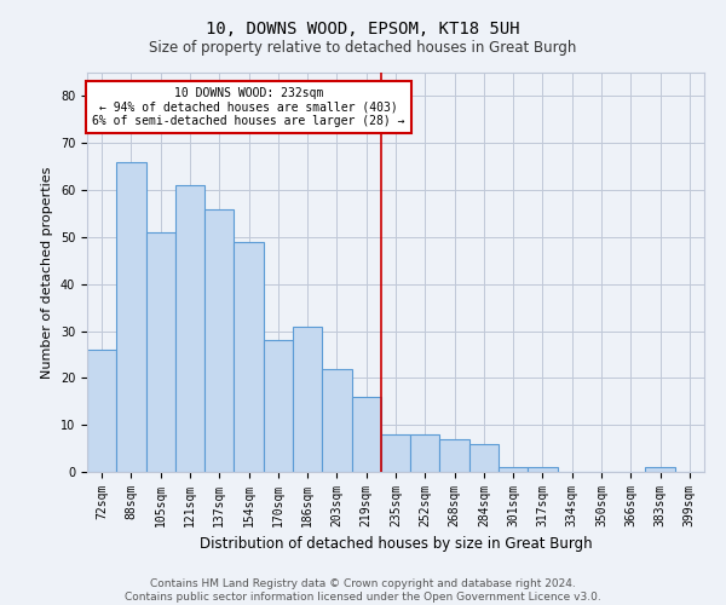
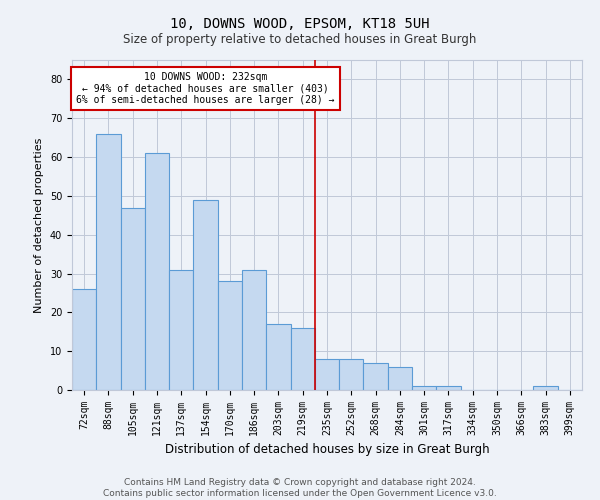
105sqm: 51 -> 47
137sqm: 56 -> 31
203sqm: 22 -> 17
